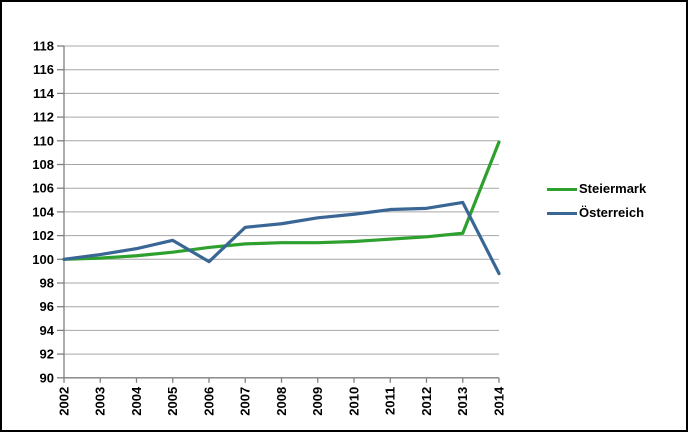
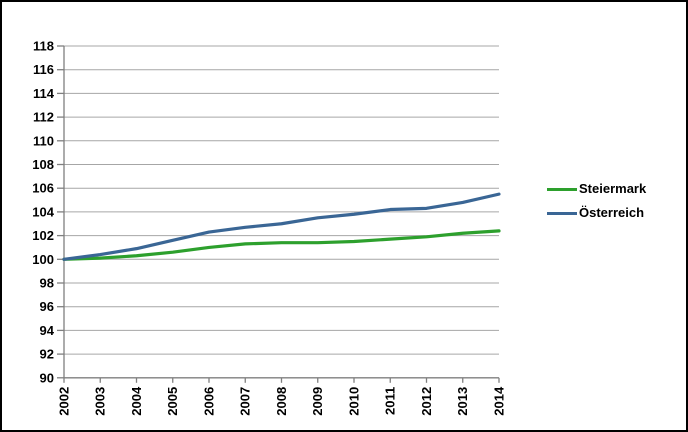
Österreich/2006: 99.8 -> 102.3
Steiermark/2014: 109.9 -> 102.4
Österreich/2014: 98.8 -> 105.5
